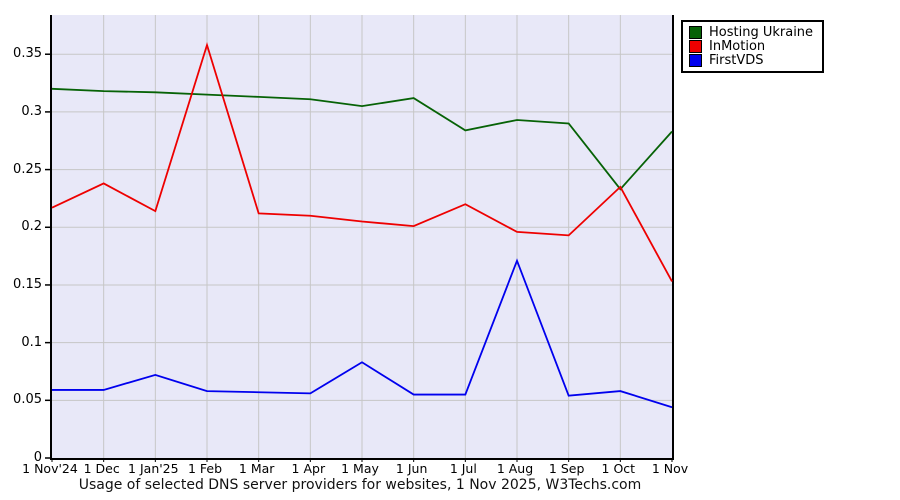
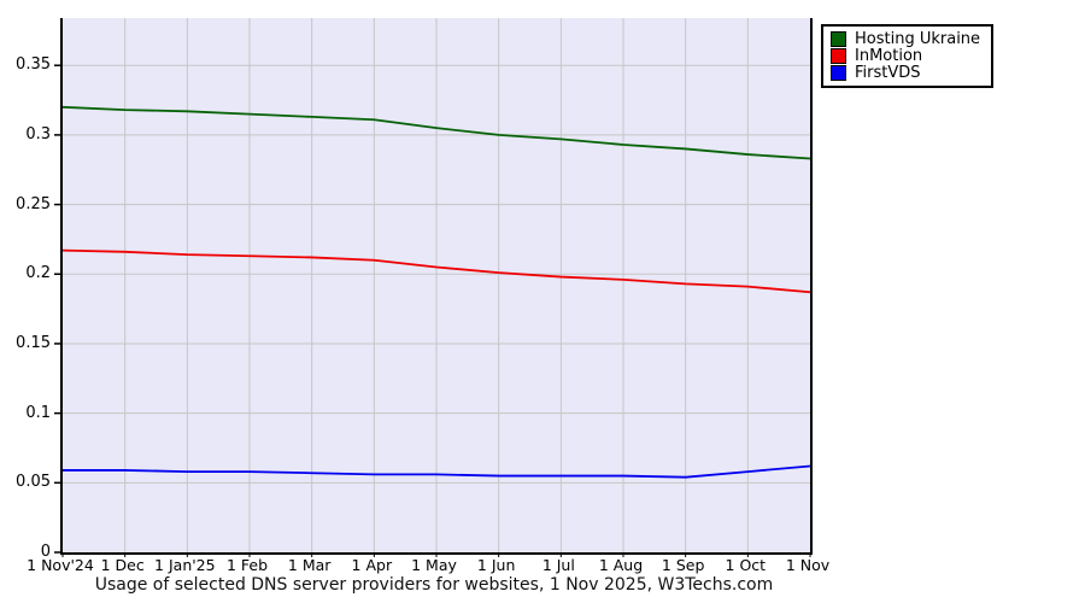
InMotion/1 Dec: 0.238 -> 0.216
FirstVDS/1 Jan'25: 0.072 -> 0.058
InMotion/1 Feb: 0.358 -> 0.213
FirstVDS/1 May: 0.083 -> 0.056
Hosting Ukraine/1 Jun: 0.312 -> 0.300
Hosting Ukraine/1 Jul: 0.284 -> 0.297
InMotion/1 Jul: 0.220 -> 0.198
FirstVDS/1 Aug: 0.171 -> 0.055
Hosting Ukraine/1 Oct: 0.233 -> 0.286
InMotion/1 Oct: 0.235 -> 0.191
InMotion/1 Nov: 0.153 -> 0.187
FirstVDS/1 Nov: 0.044 -> 0.062
